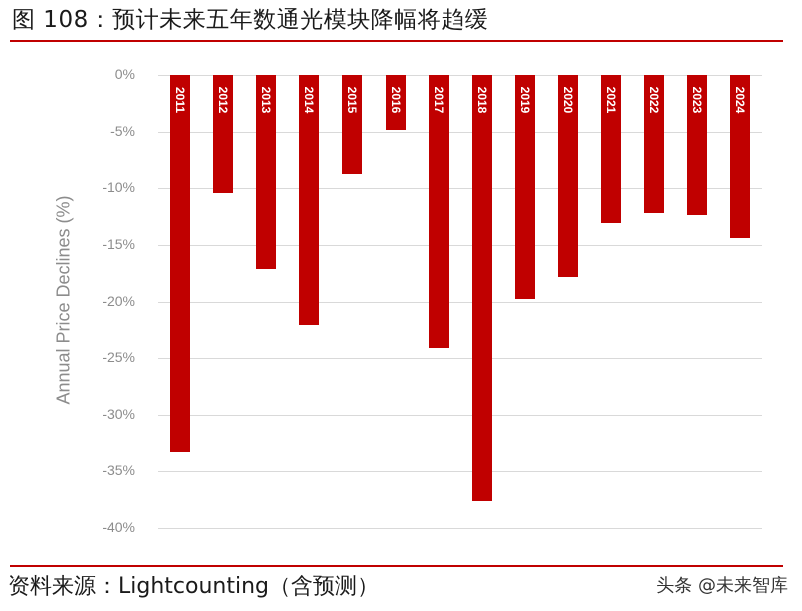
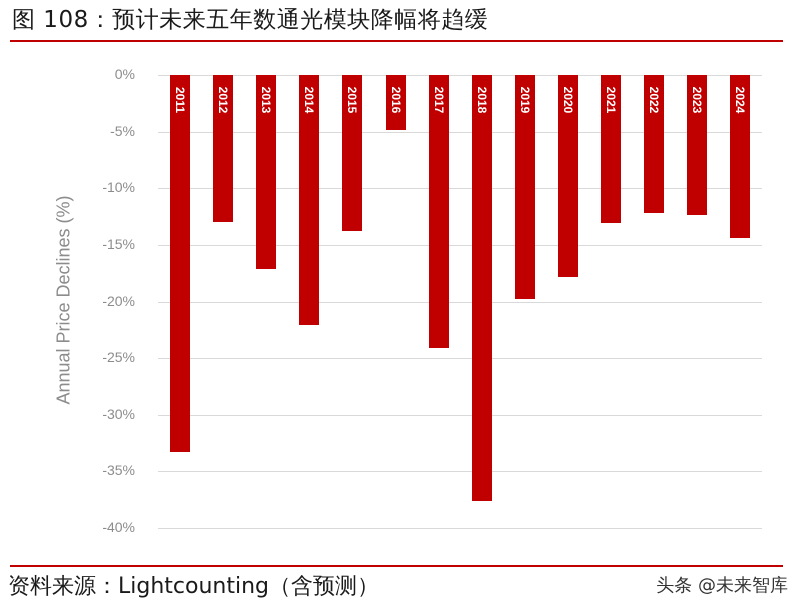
2012: -10.4% -> -13.0%
2015: -8.7% -> -13.8%
